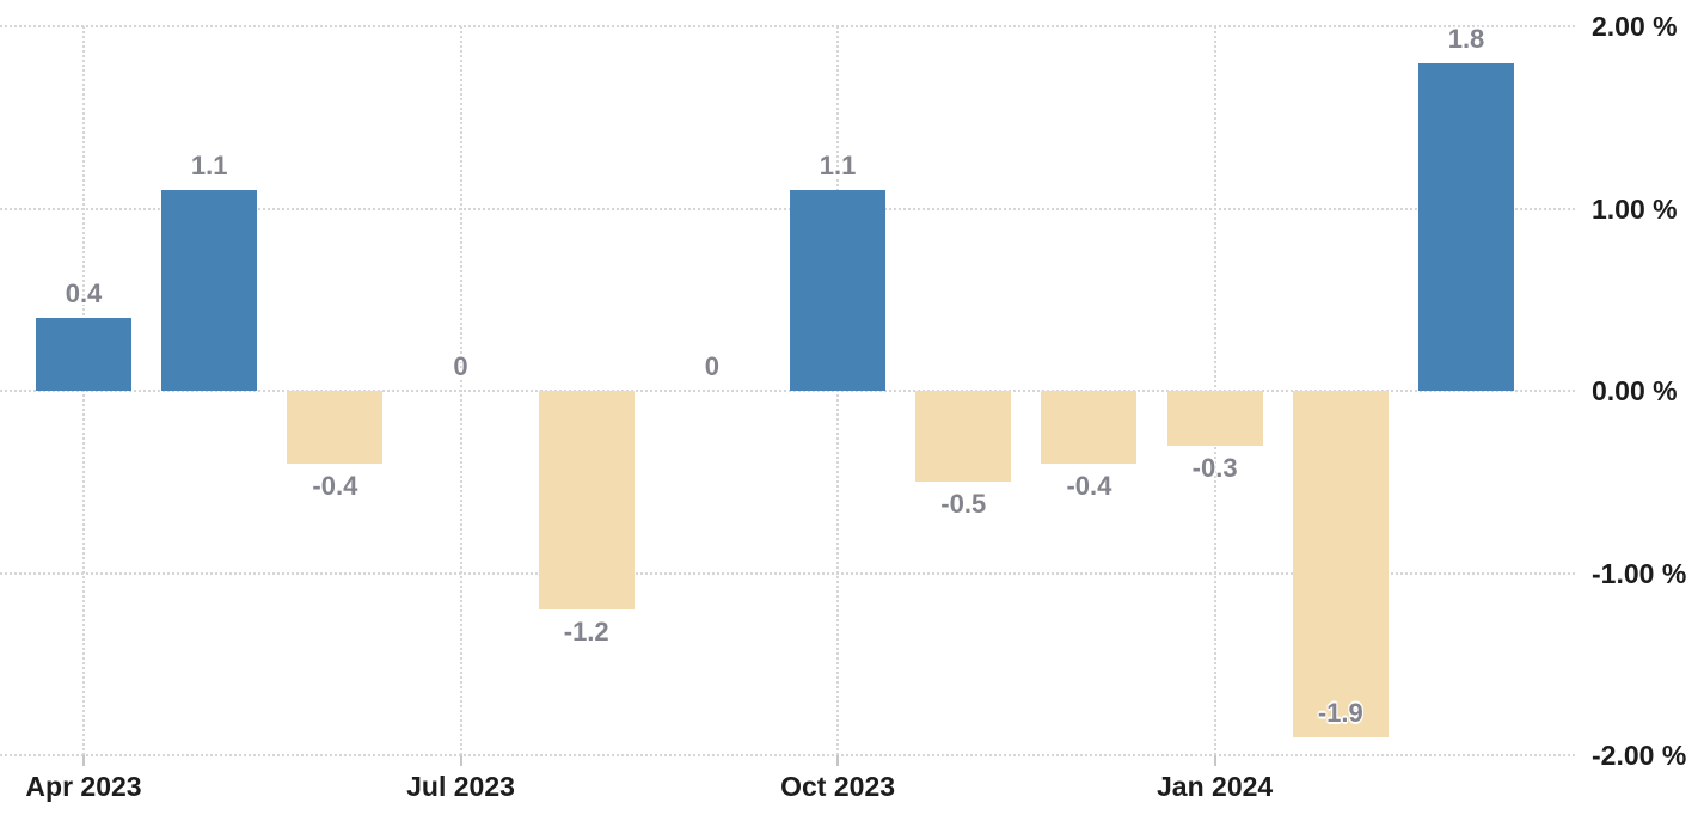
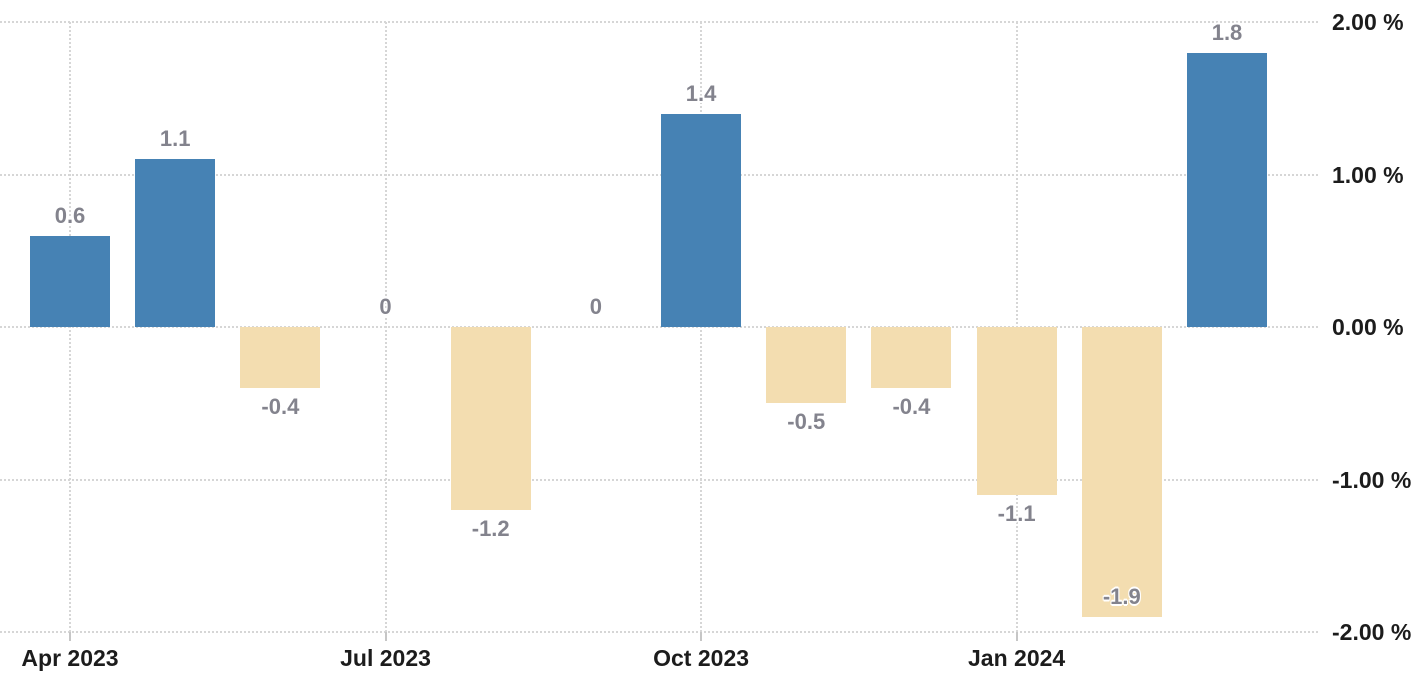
Apr 2023: 0.4 -> 0.6
Oct 2023: 1.1 -> 1.4
Jan 2024: -0.3 -> -1.1
